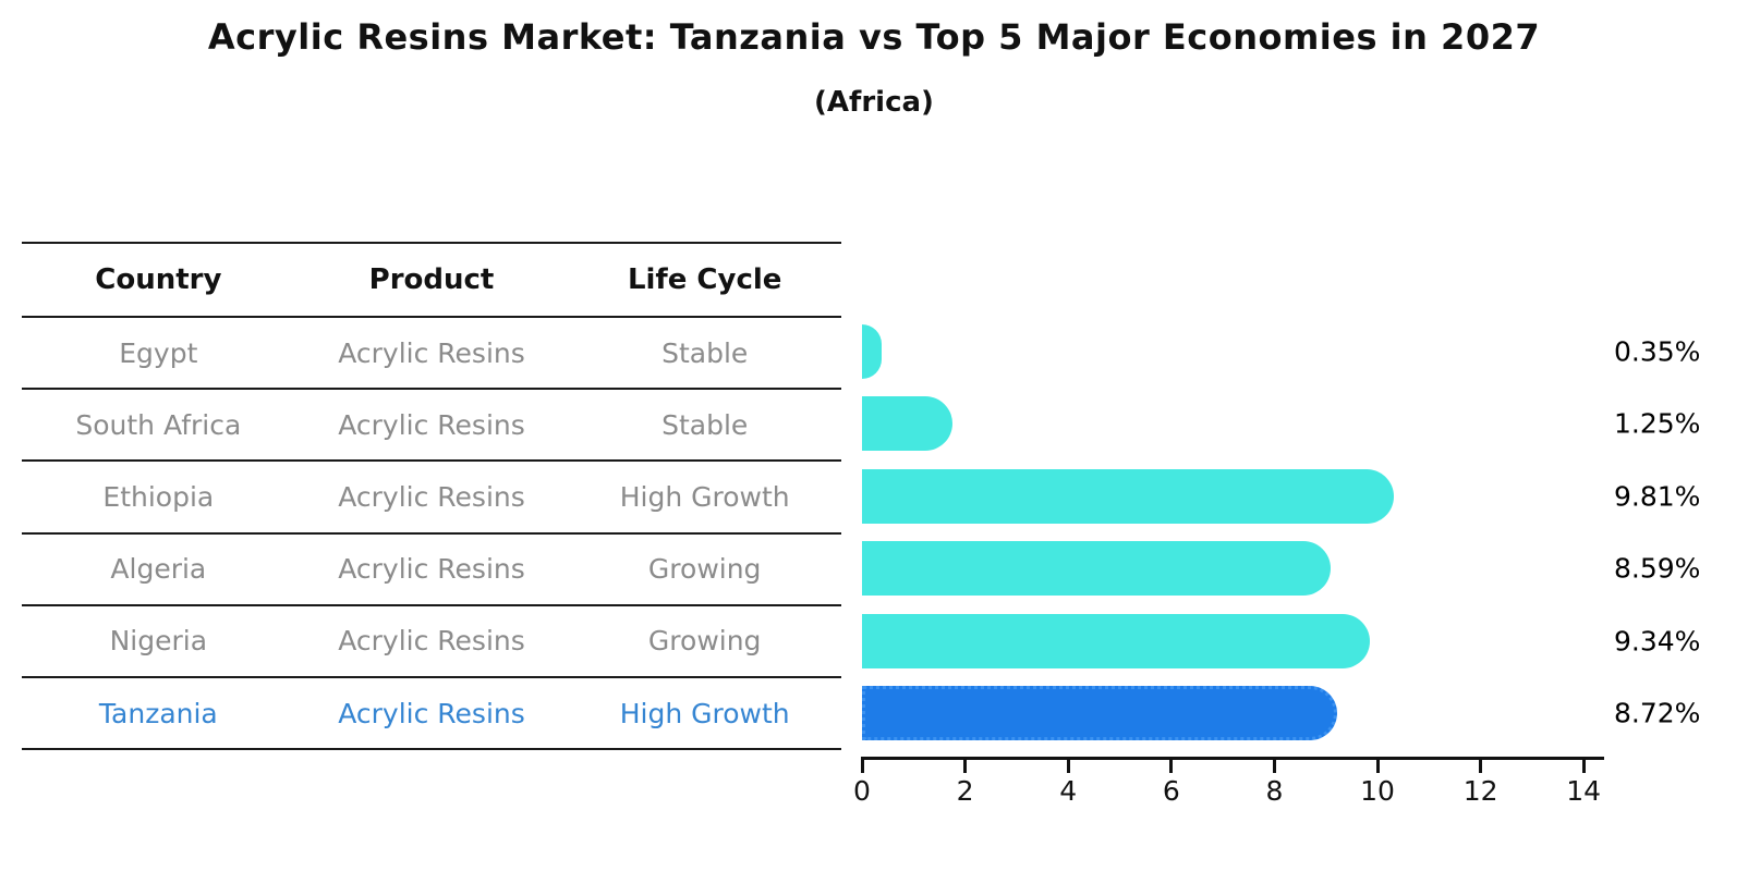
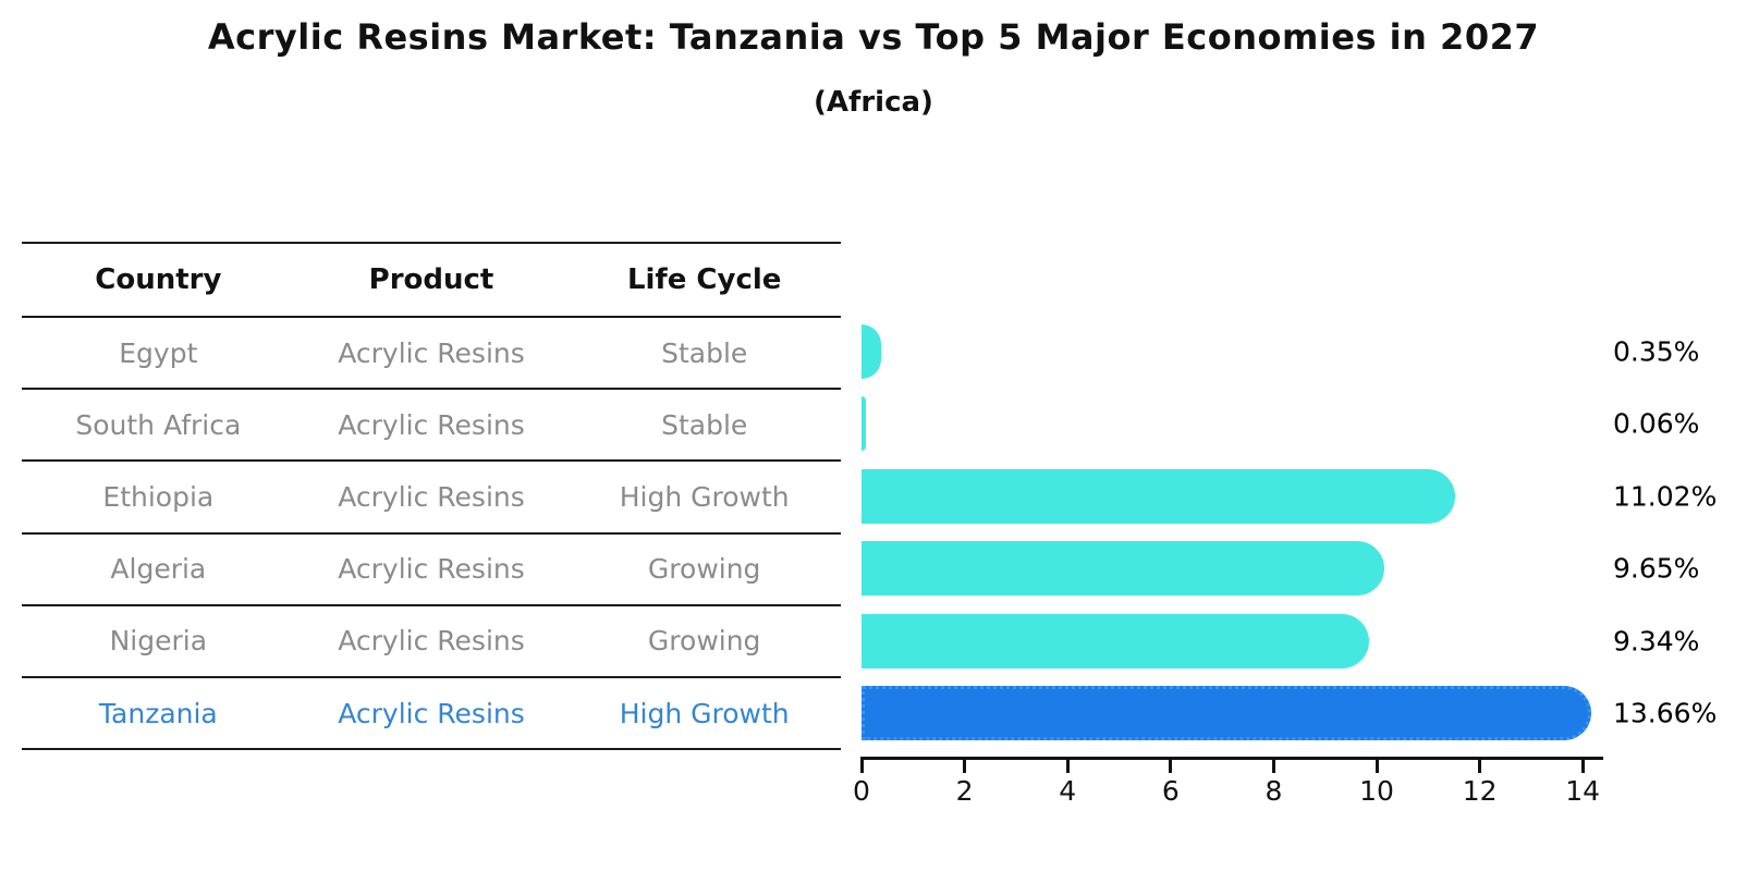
South Africa: 1.25% -> 0.06%
Ethiopia: 9.81% -> 11.02%
Algeria: 8.59% -> 9.65%
Tanzania: 8.72% -> 13.66%
